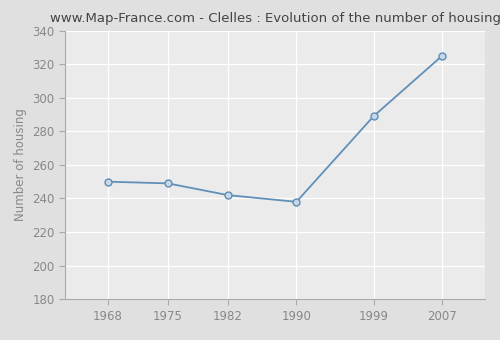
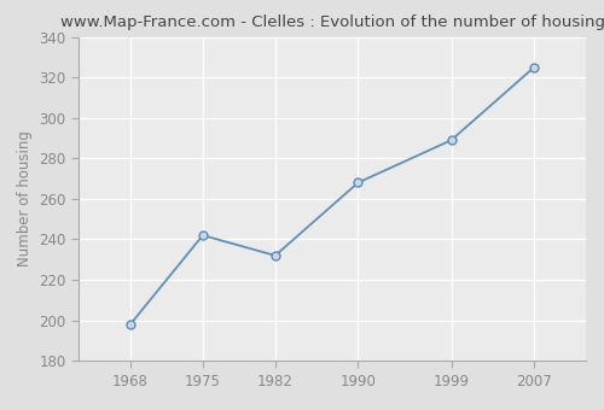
1968: 250 -> 198
1975: 249 -> 242
1982: 242 -> 232
1990: 238 -> 268
